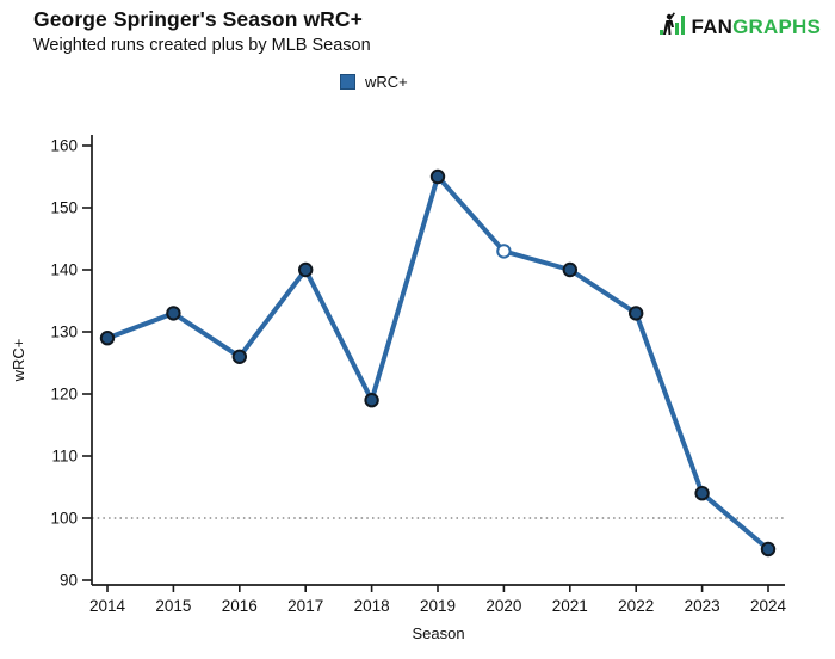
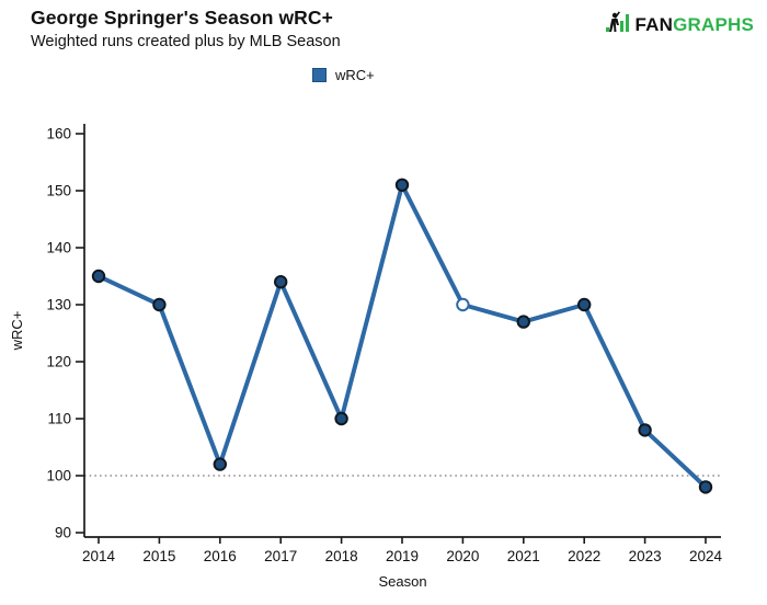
2014: 129 -> 135
2015: 133 -> 130
2016: 126 -> 102
2017: 140 -> 134
2018: 119 -> 110
2019: 155 -> 151
2020: 143 -> 130
2021: 140 -> 127
2022: 133 -> 130
2023: 104 -> 108
2024: 95 -> 98
